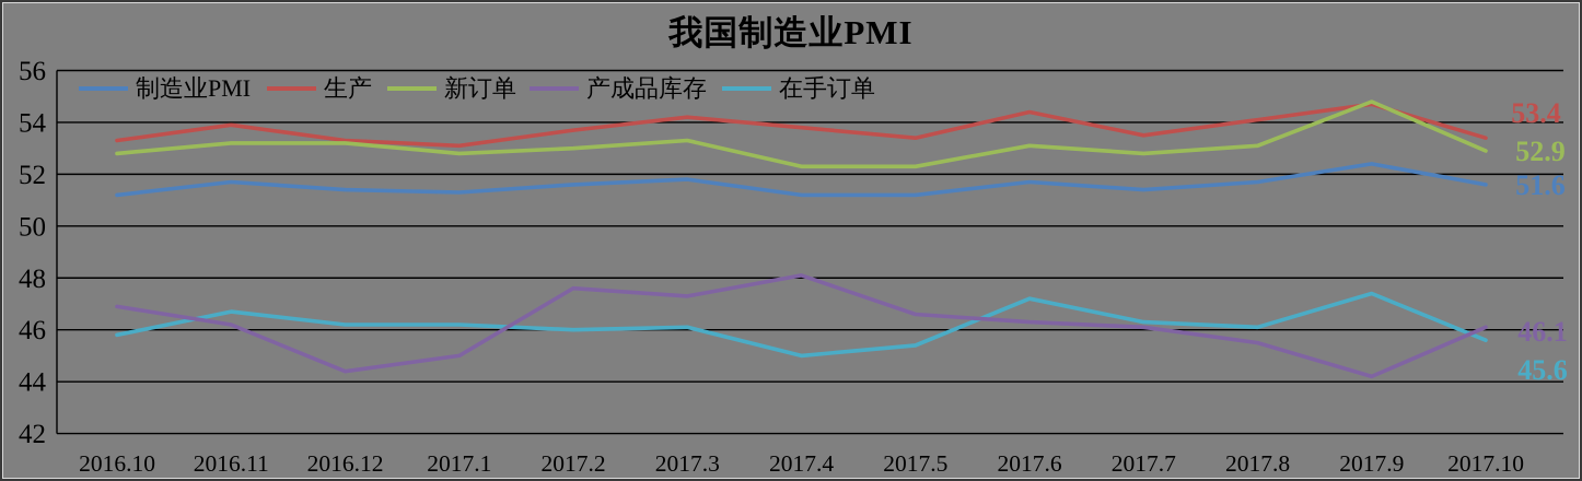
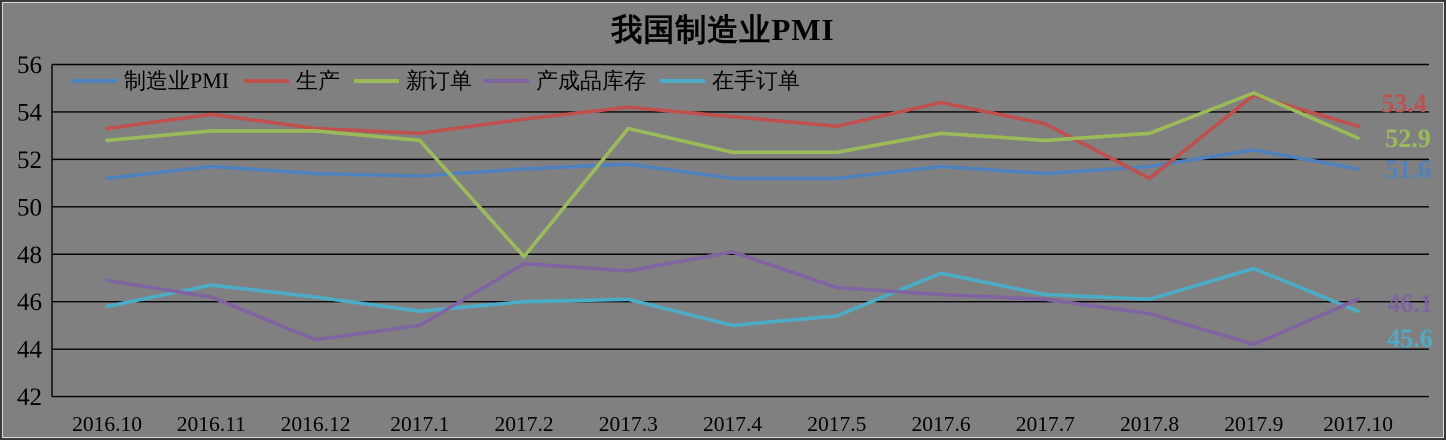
在手订单/2017.1: 46.2 -> 45.6
新订单/2017.2: 53.0 -> 47.9
生产/2017.8: 54.1 -> 51.2
